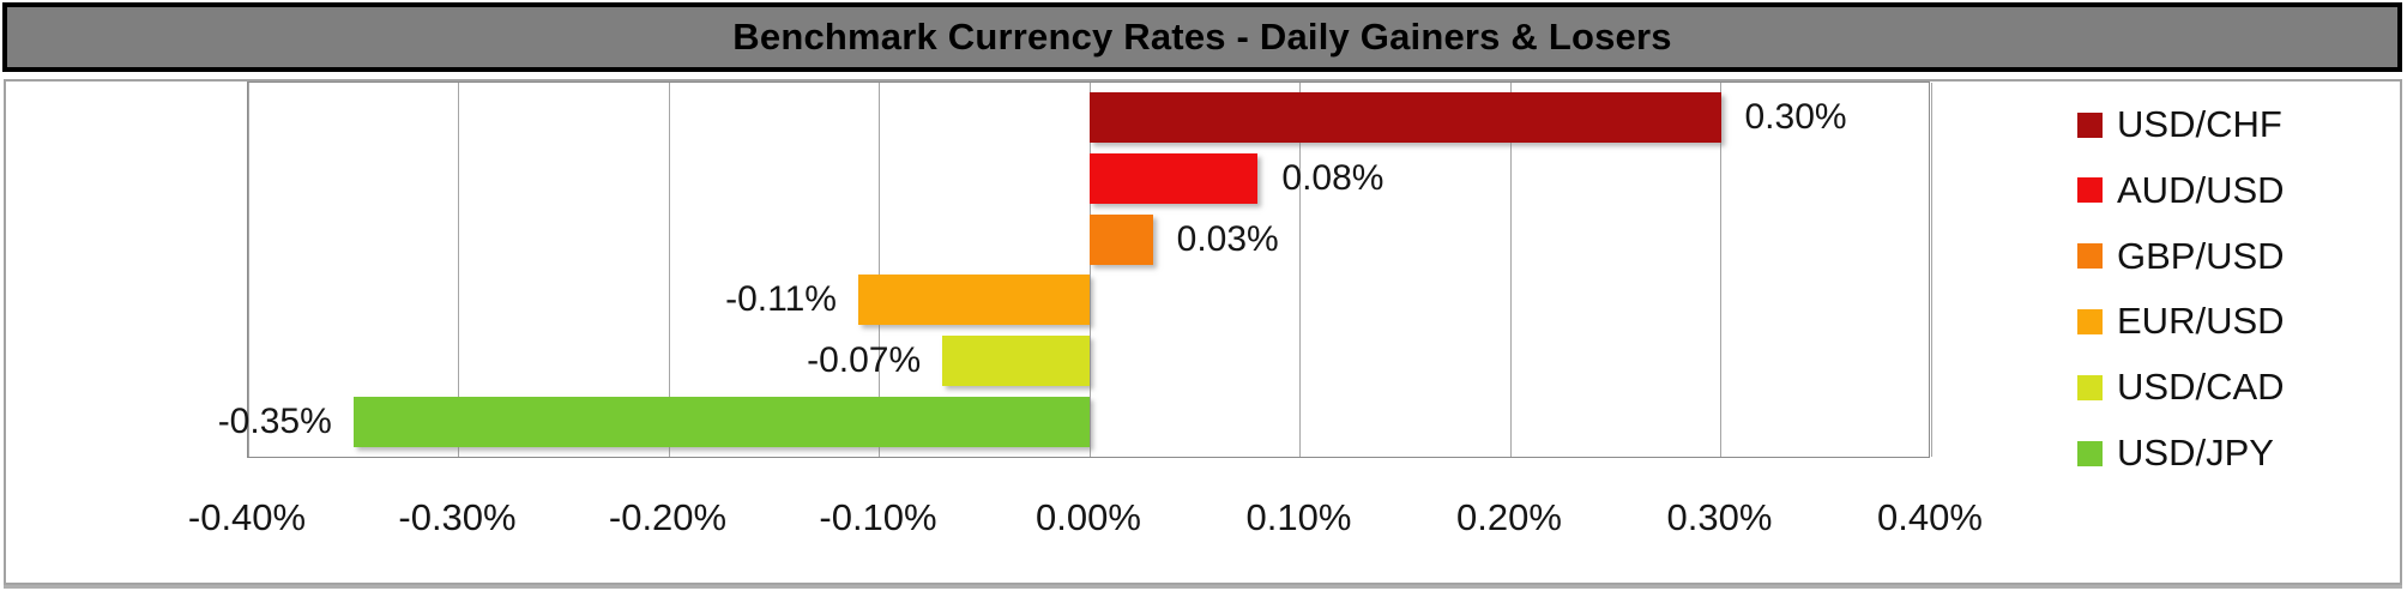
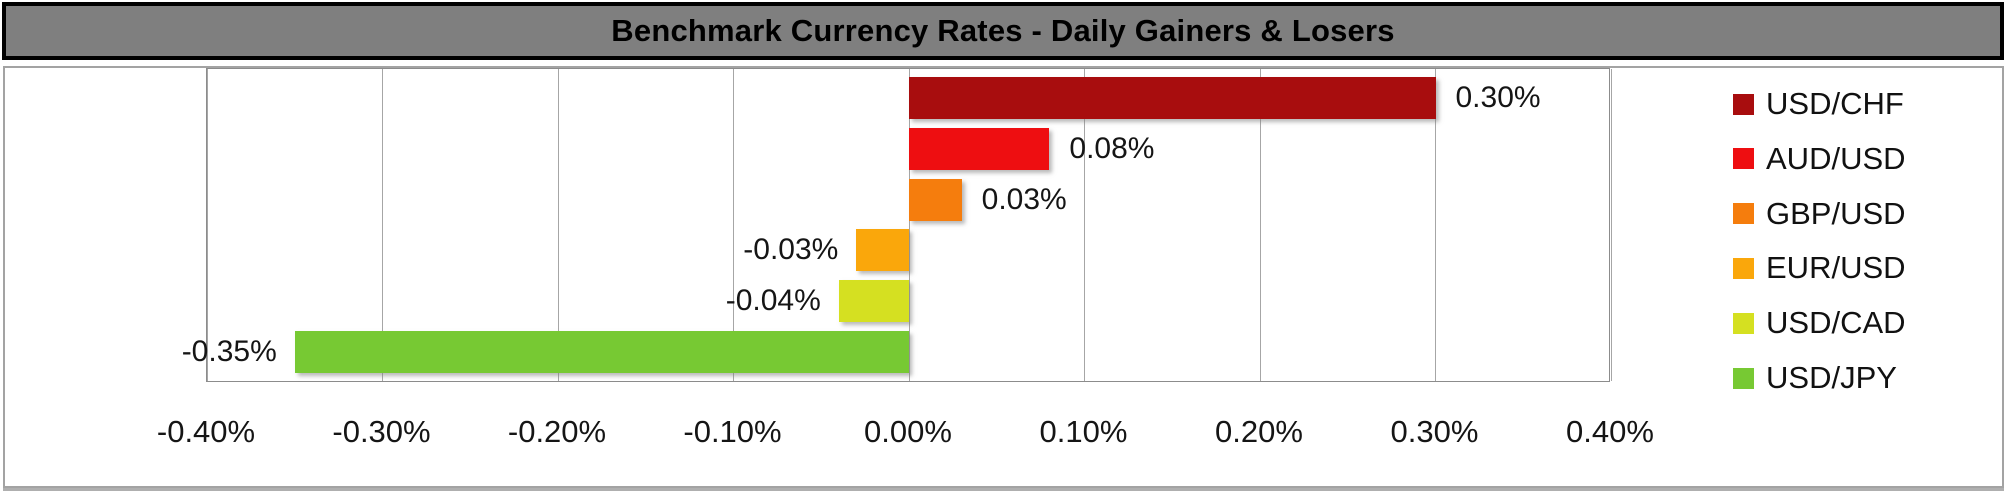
EUR/USD: -0.11% -> -0.03%
USD/CAD: -0.07% -> -0.04%
